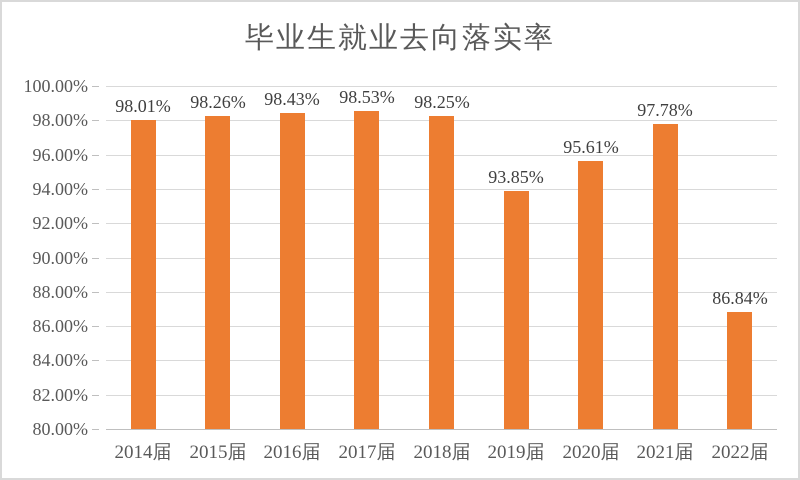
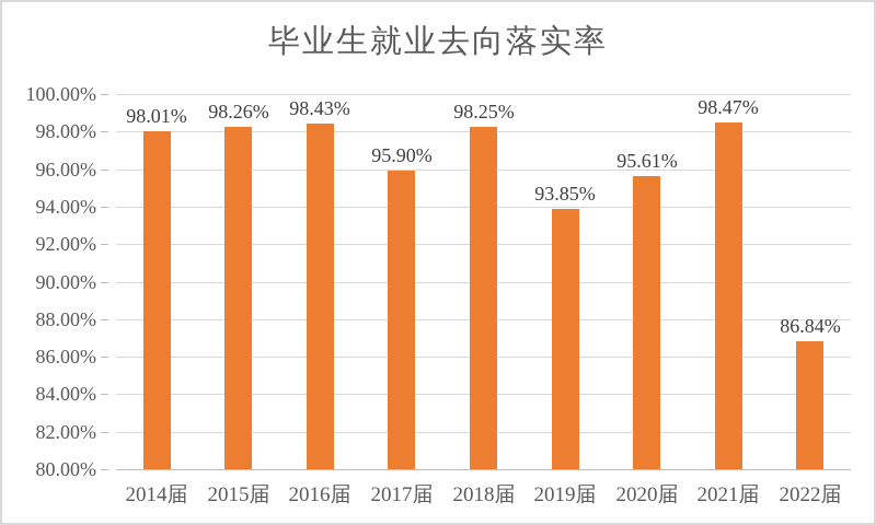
2017届: 98.53% -> 95.90%
2021届: 97.78% -> 98.47%
